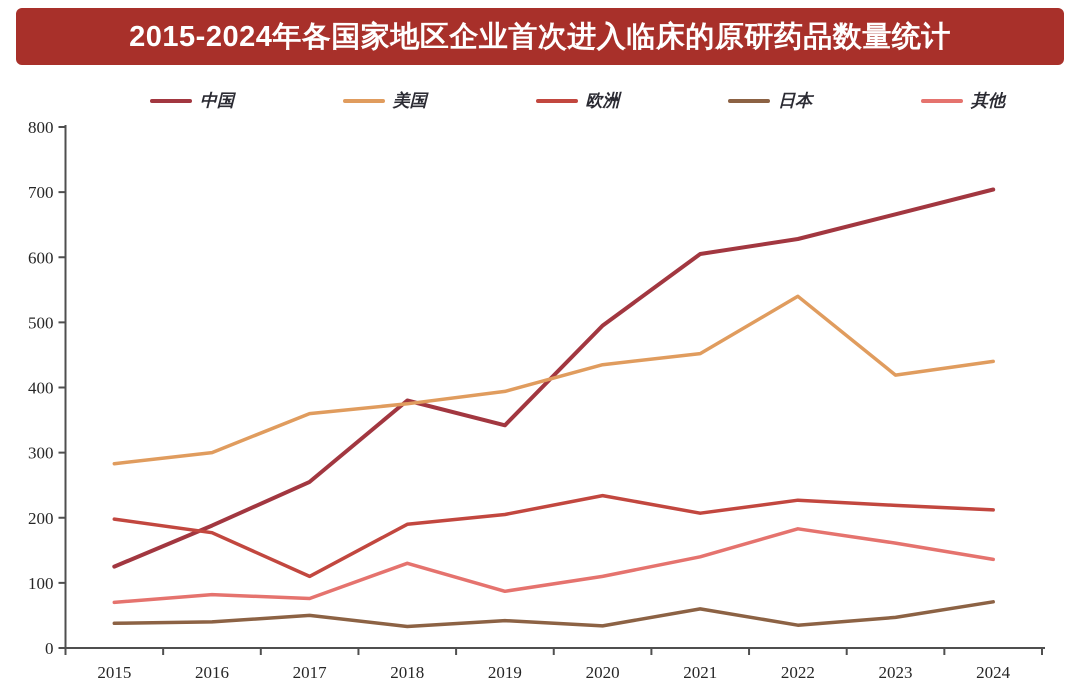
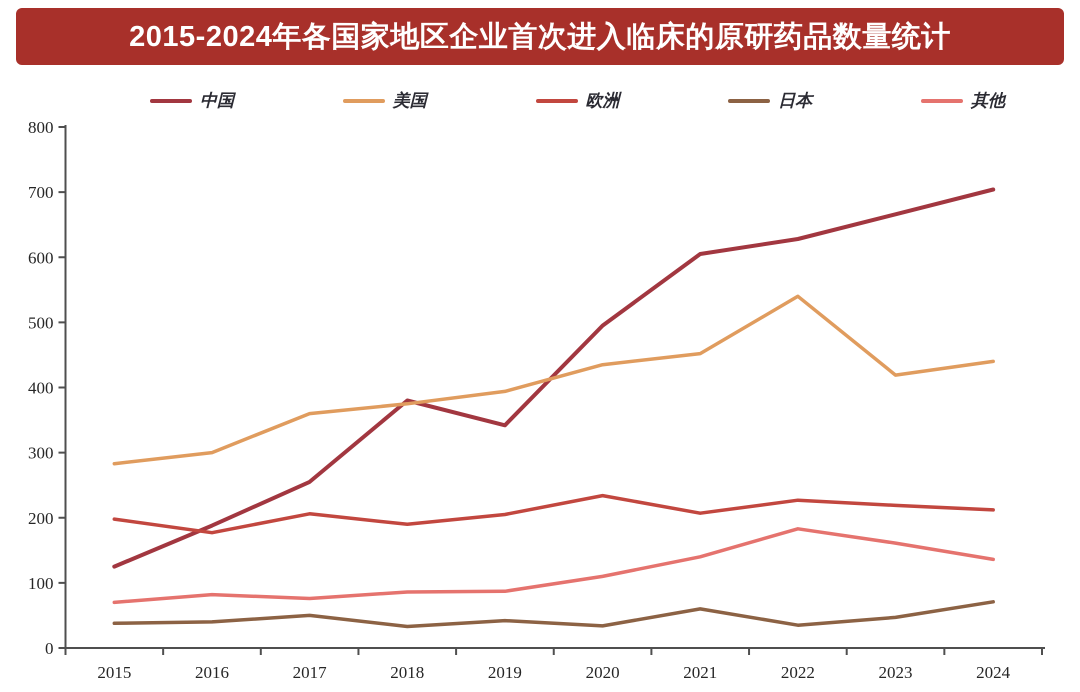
欧洲/2017: 110 -> 210
其他/2018: 130 -> 90
